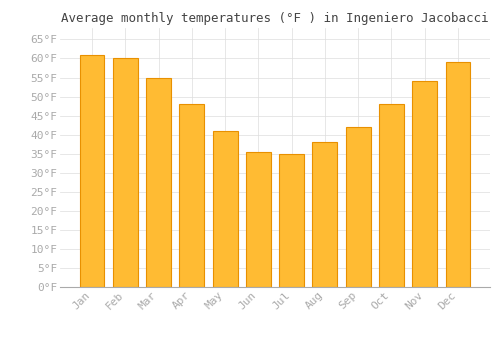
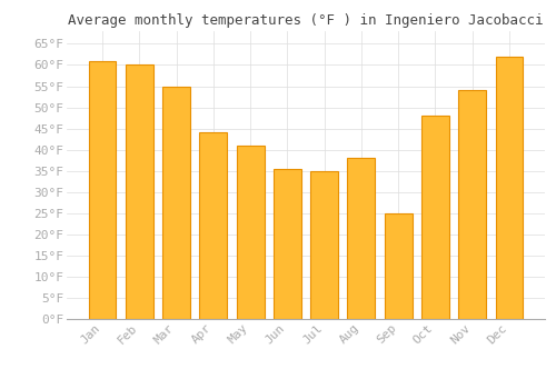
Apr: 48.0°F -> 44.0°F
Sep: 42.0°F -> 25.0°F
Dec: 59.0°F -> 62.0°F
